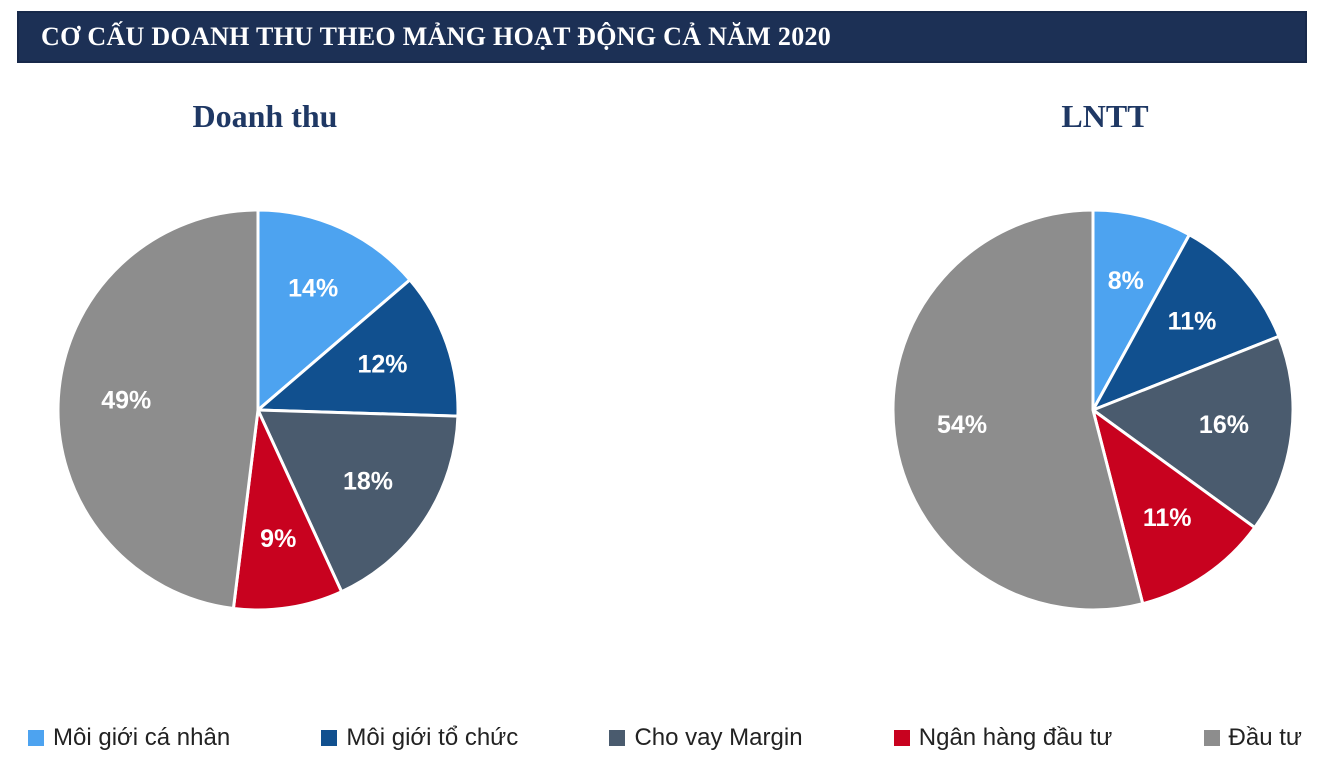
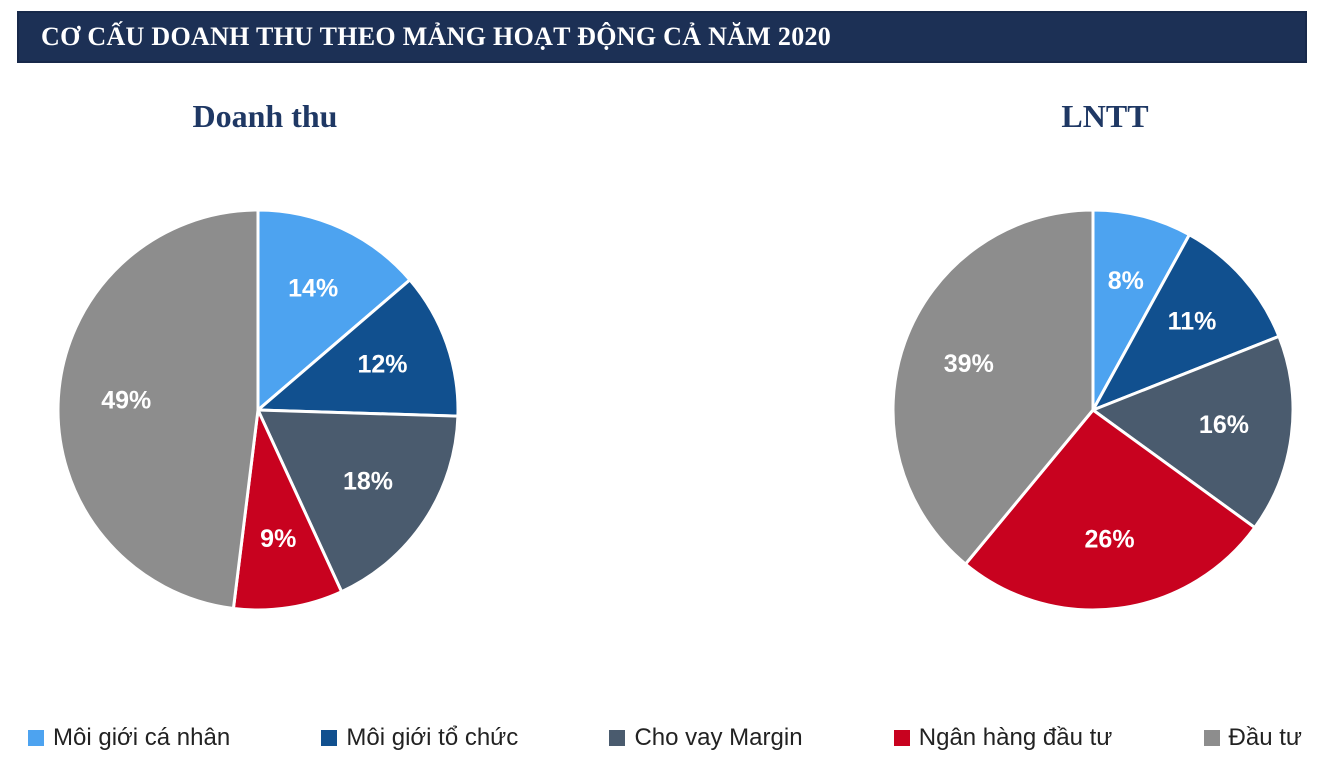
LNTT/Ngân hàng đầu tư: 11% -> 26%
LNTT/Đầu tư: 54% -> 39%
